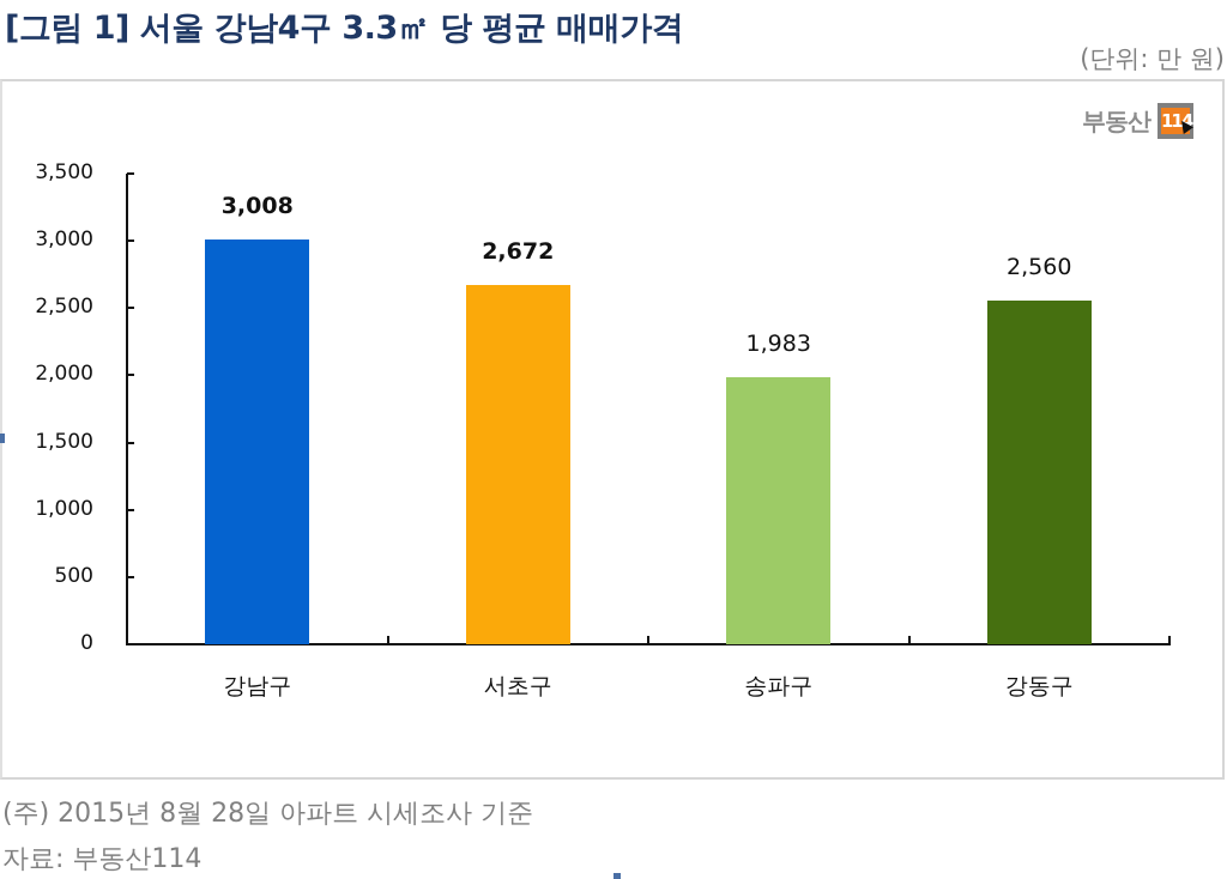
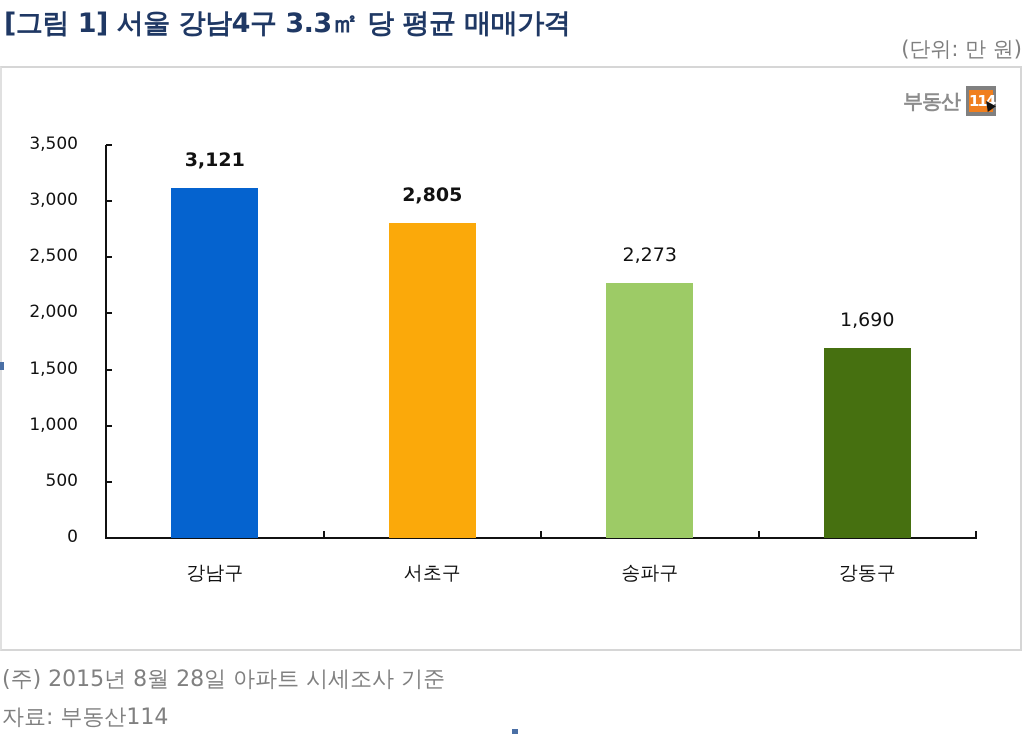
강남구: 3,008 -> 3,121
서초구: 2,672 -> 2,805
송파구: 1,983 -> 2,273
강동구: 2,560 -> 1,690
